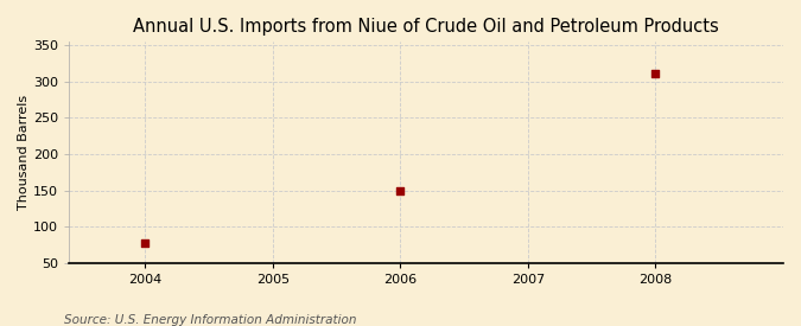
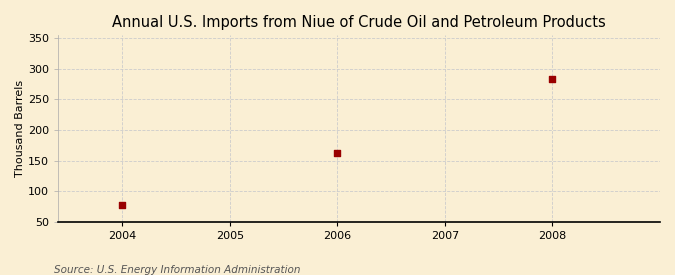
2006: 150 -> 162
2008: 311 -> 284
